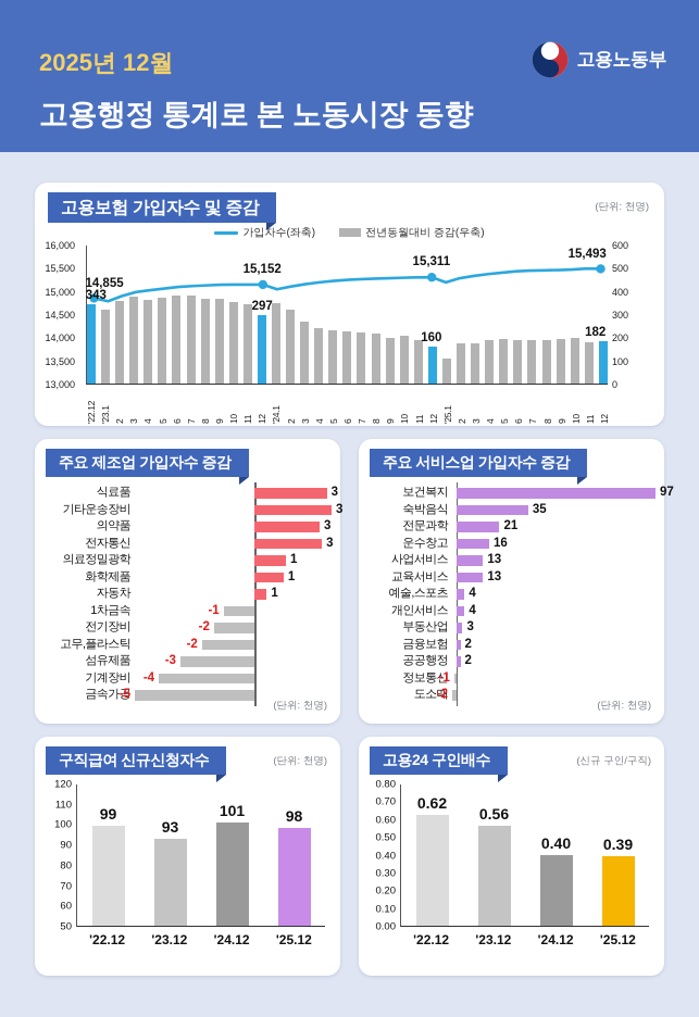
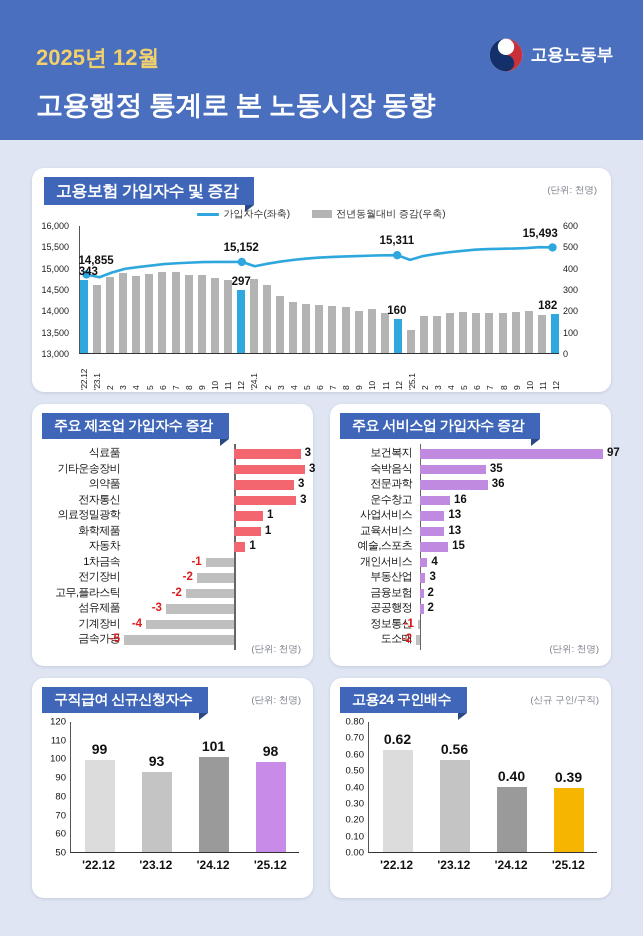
주요 서비스업 가입자수 증감/전문과학: 21 -> 36
주요 서비스업 가입자수 증감/예술,스포츠: 4 -> 15
